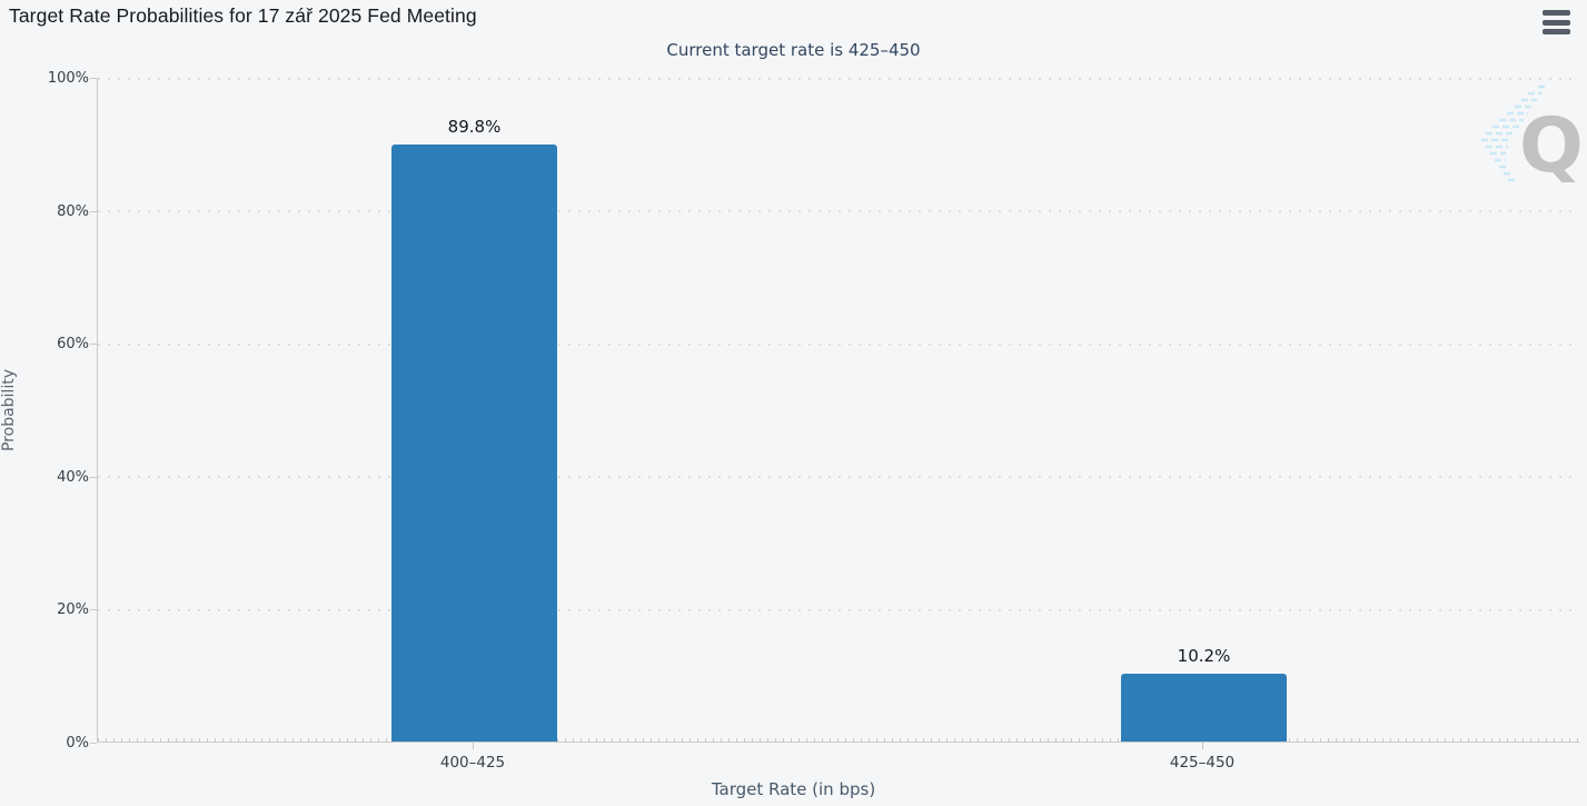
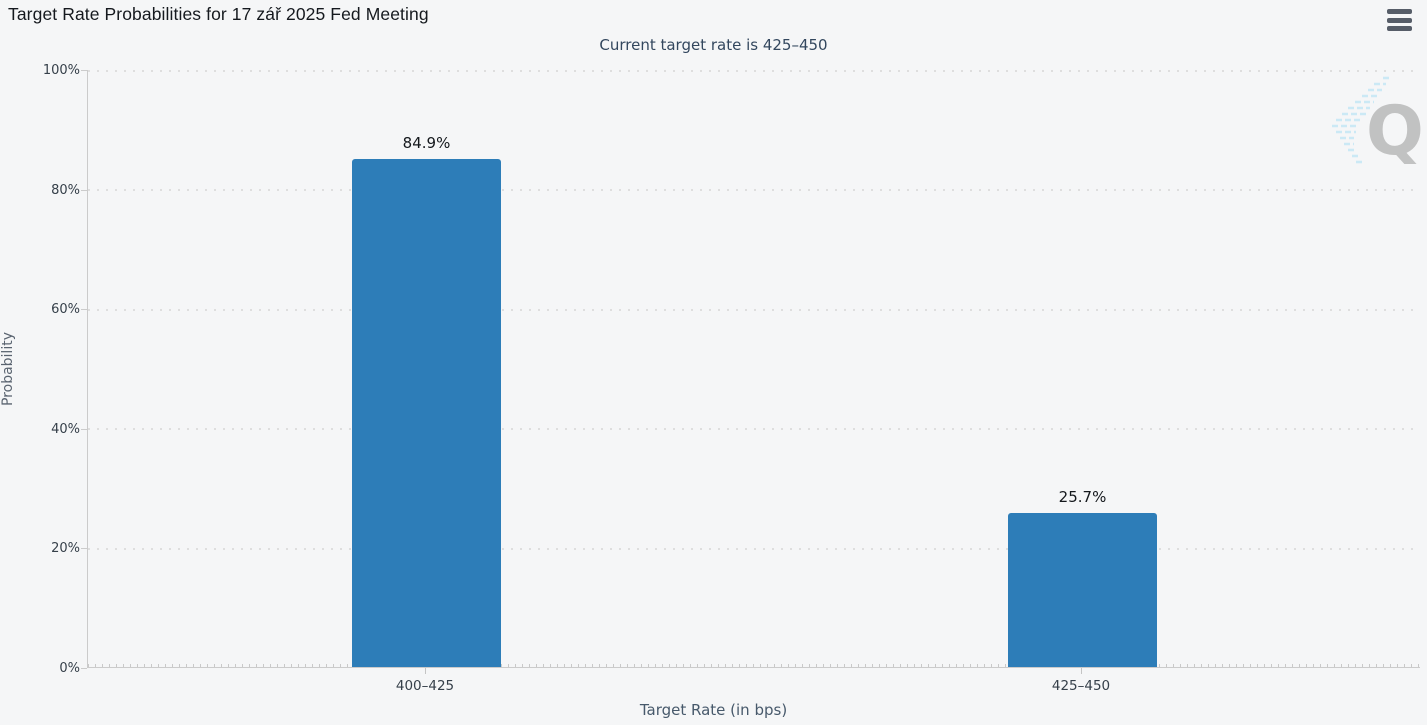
400–425: 89.8% -> 84.9%
425–450: 10.2% -> 25.7%
